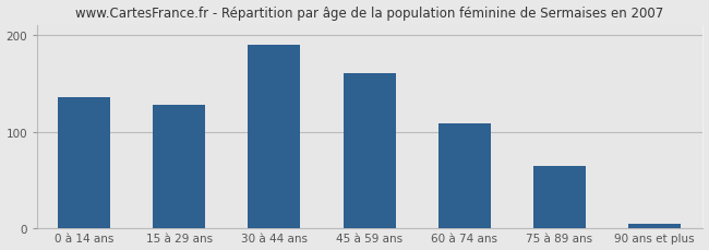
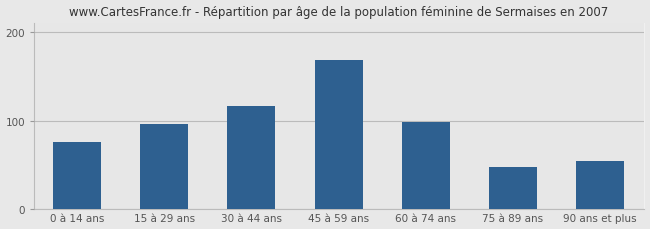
0 à 14 ans: 135 -> 76
15 à 29 ans: 128 -> 96
30 à 44 ans: 190 -> 116
45 à 59 ans: 160 -> 168
60 à 74 ans: 108 -> 98
75 à 89 ans: 65 -> 48
90 ans et plus: 5 -> 54
